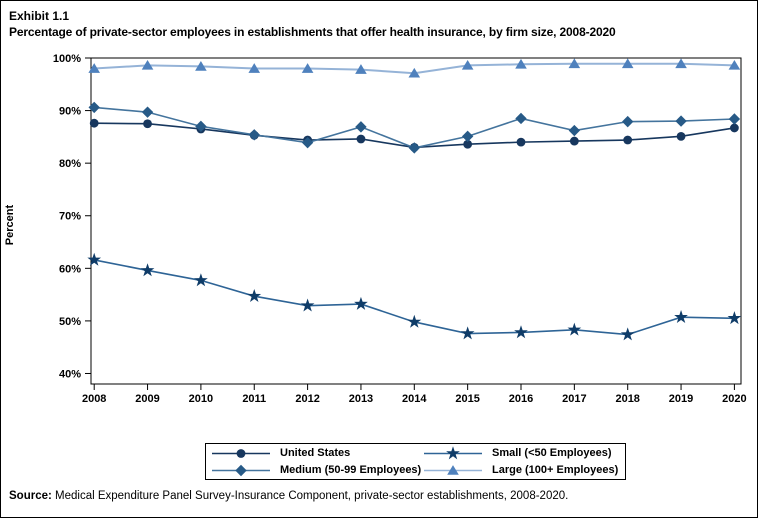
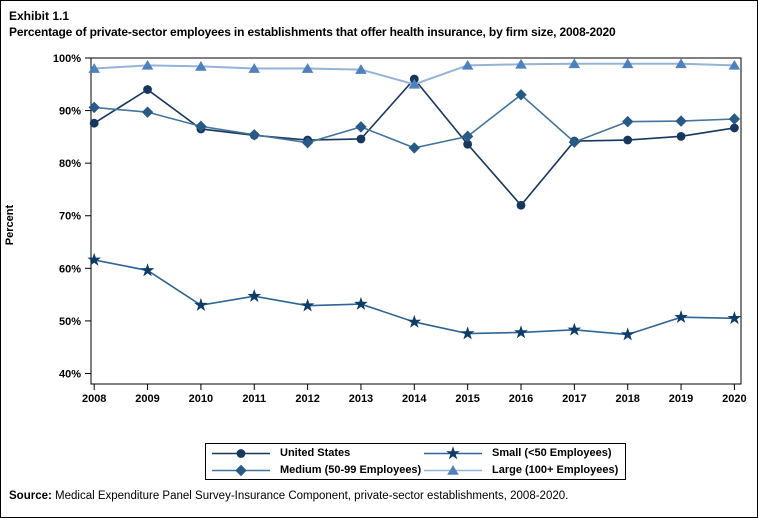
United States/2009: 88% -> 94%
Small (<50 Employees)/2010: 58% -> 53%
United States/2014: 83% -> 96%
Large (100+ Employees)/2014: 97% -> 95%
United States/2016: 84% -> 72%
Medium (50-99 Employees)/2016: 88% -> 93%
Medium (50-99 Employees)/2017: 86% -> 84%
